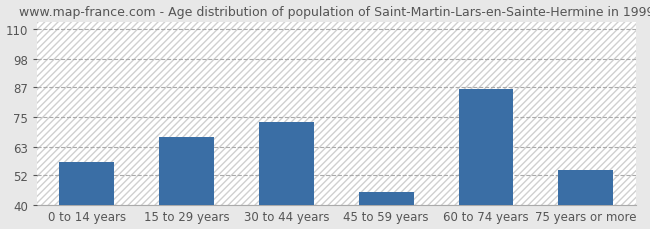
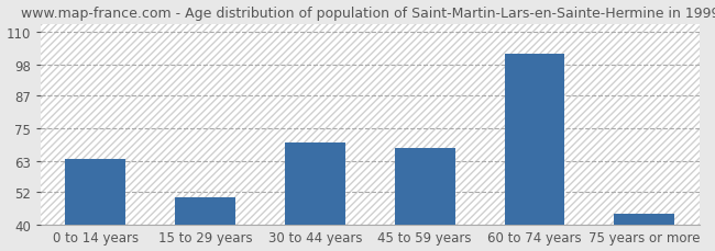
0 to 14 years: 57 -> 64
15 to 29 years: 67 -> 50
30 to 44 years: 73 -> 70
45 to 59 years: 45 -> 68
60 to 74 years: 86 -> 102
75 years or more: 54 -> 44
